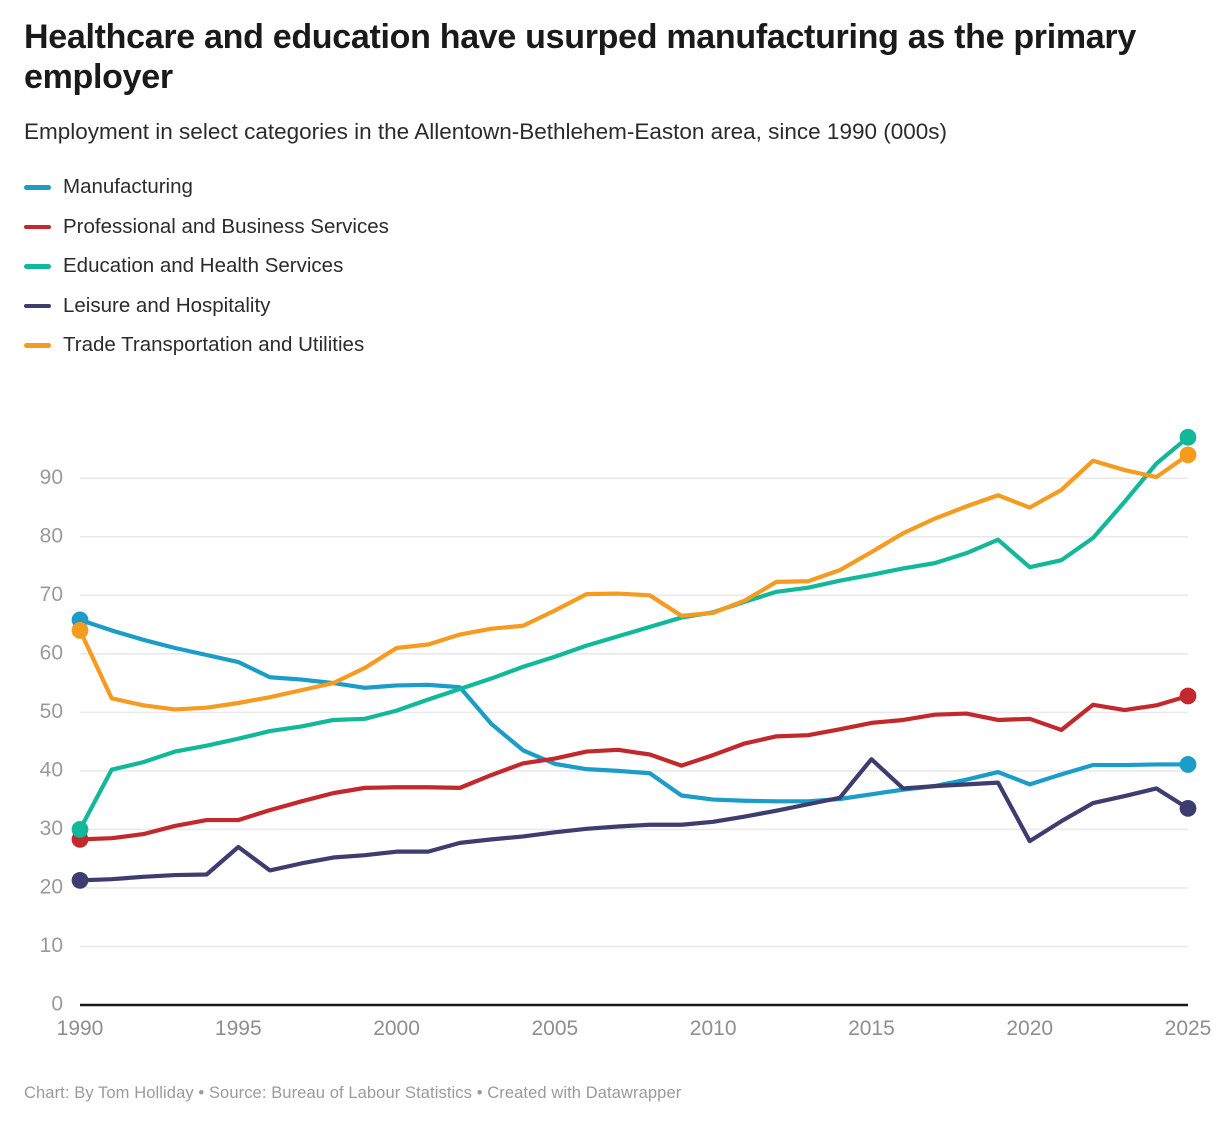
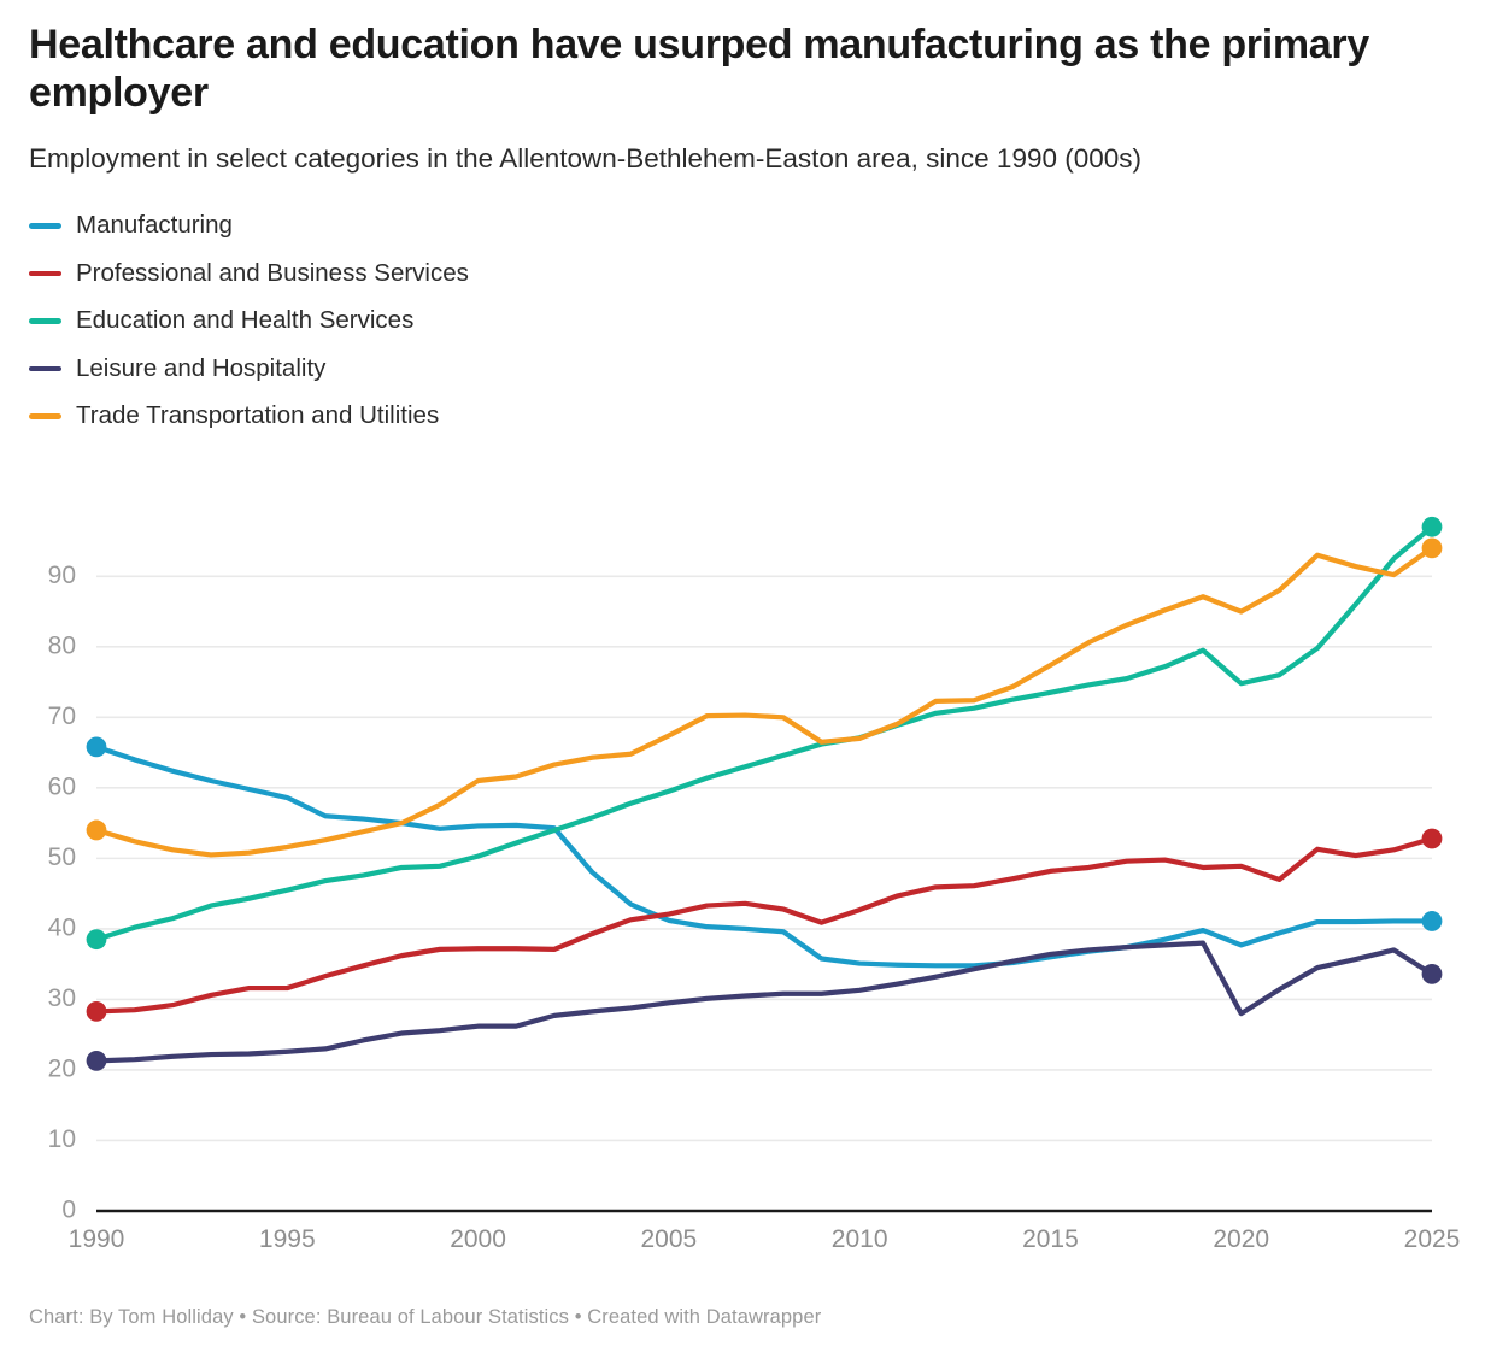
Education and Health Services/1990: 30 -> 38
Trade Transportation and Utilities/1990: 64 -> 54
Leisure and Hospitality/1995: 27 -> 23
Leisure and Hospitality/2015: 42 -> 36
